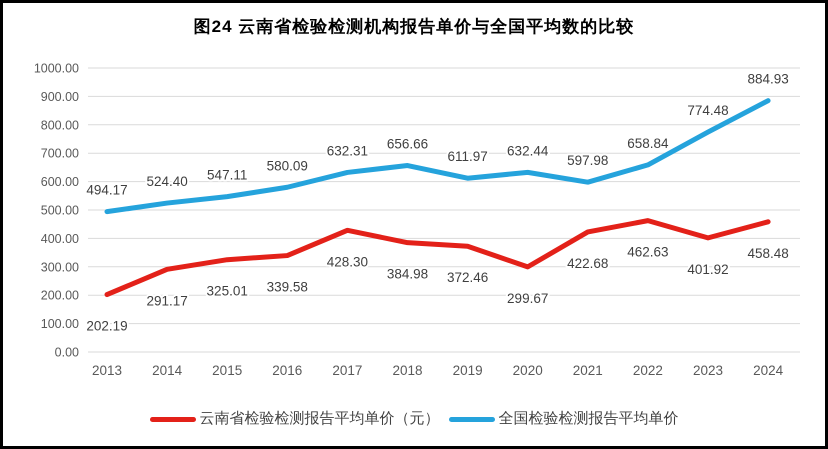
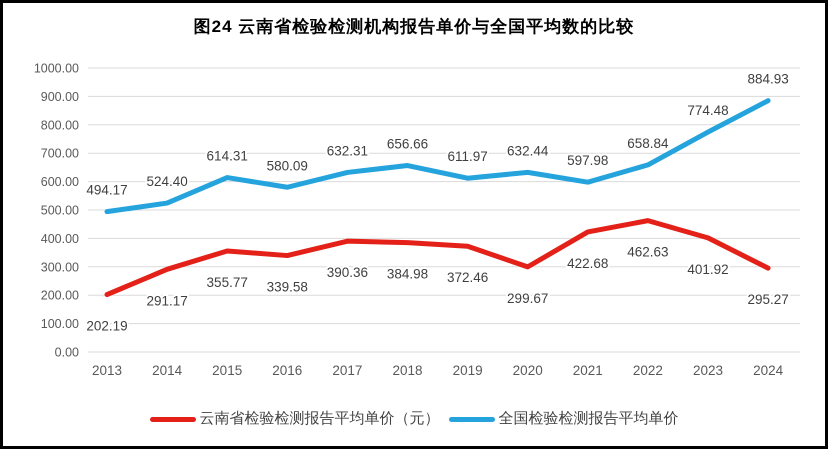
云南省检验检测报告平均单价（元）/2015: 325.01 -> 355.77
全国检验检测报告平均单价/2015: 547.11 -> 614.31
云南省检验检测报告平均单价（元）/2017: 428.30 -> 390.36
云南省检验检测报告平均单价（元）/2024: 458.48 -> 295.27
